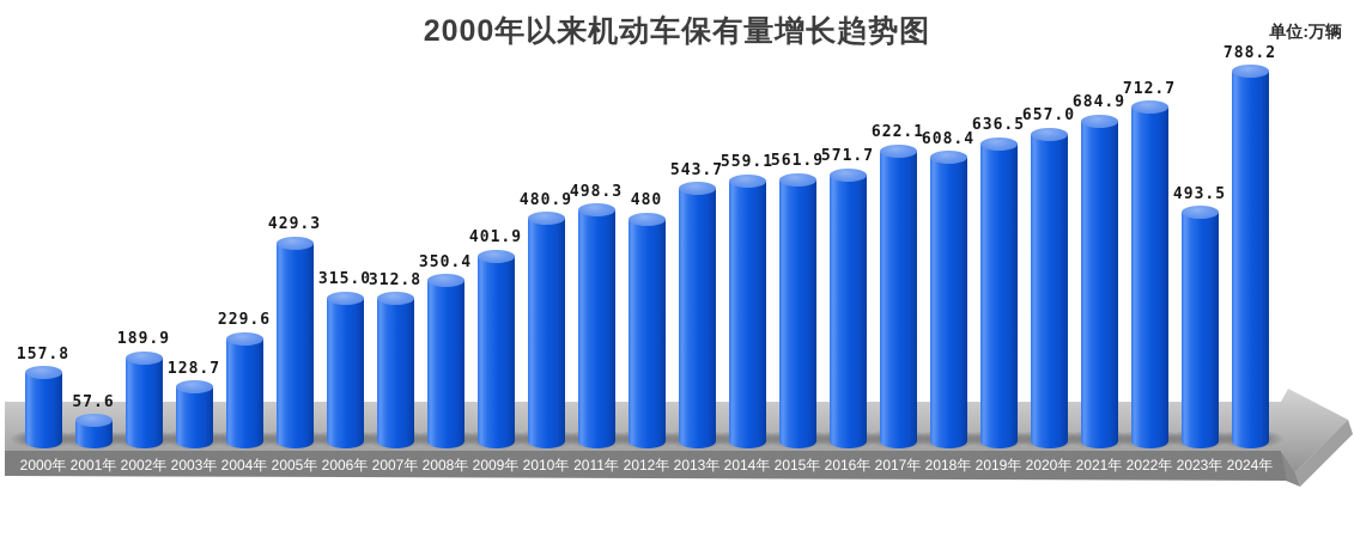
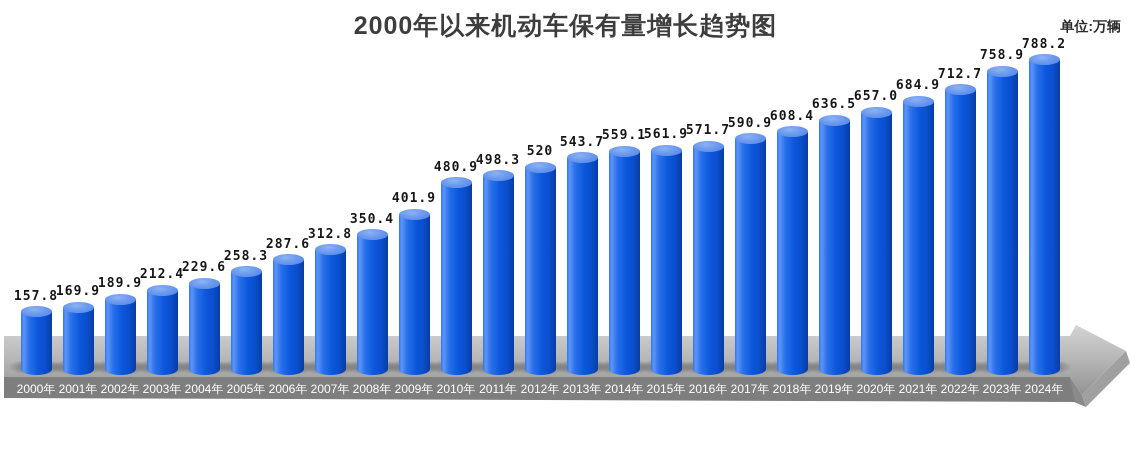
2001年: 57.6 -> 169.9
2003年: 128.7 -> 212.4
2005年: 429.3 -> 258.3
2006年: 315.0 -> 287.6
2012年: 480 -> 520
2017年: 622.1 -> 590.9
2023年: 493.5 -> 758.9
